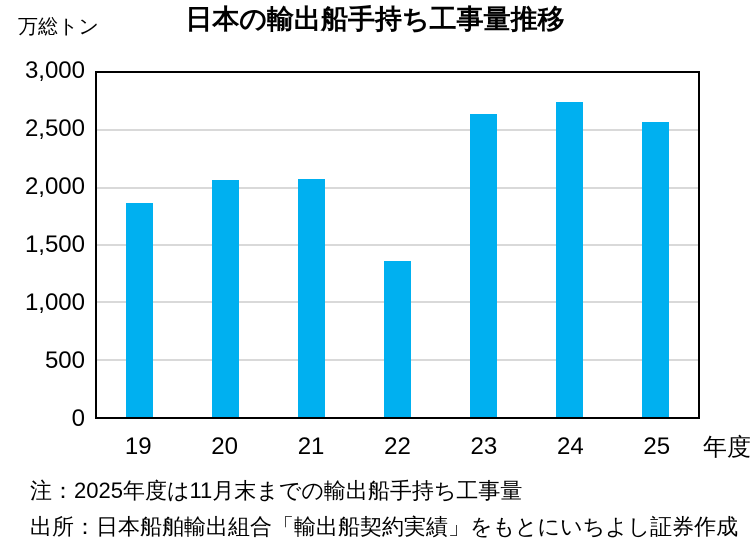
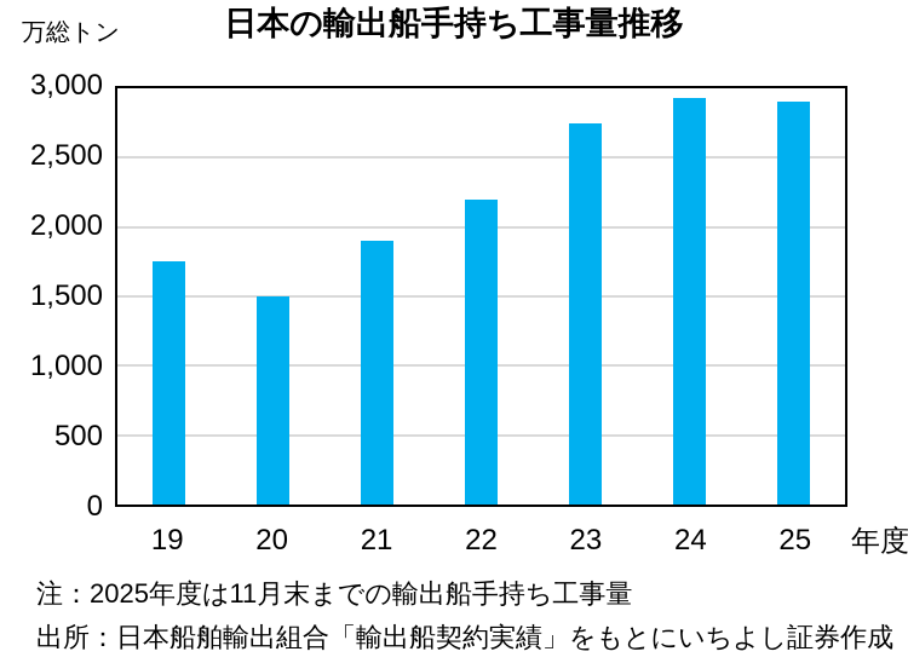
19: 1870 -> 1750
20: 2070 -> 1500
21: 2080 -> 1900
22: 1360 -> 2200
23: 2640 -> 2750
24: 2750 -> 2930
25: 2570 -> 2900
